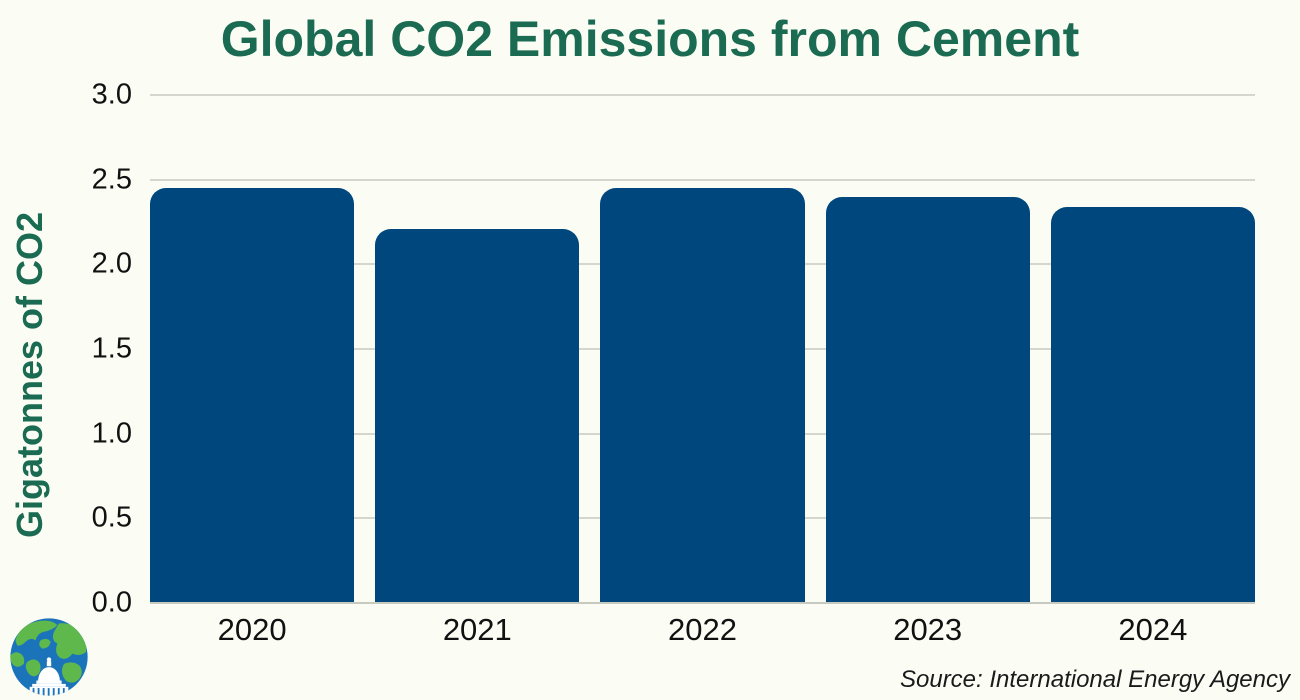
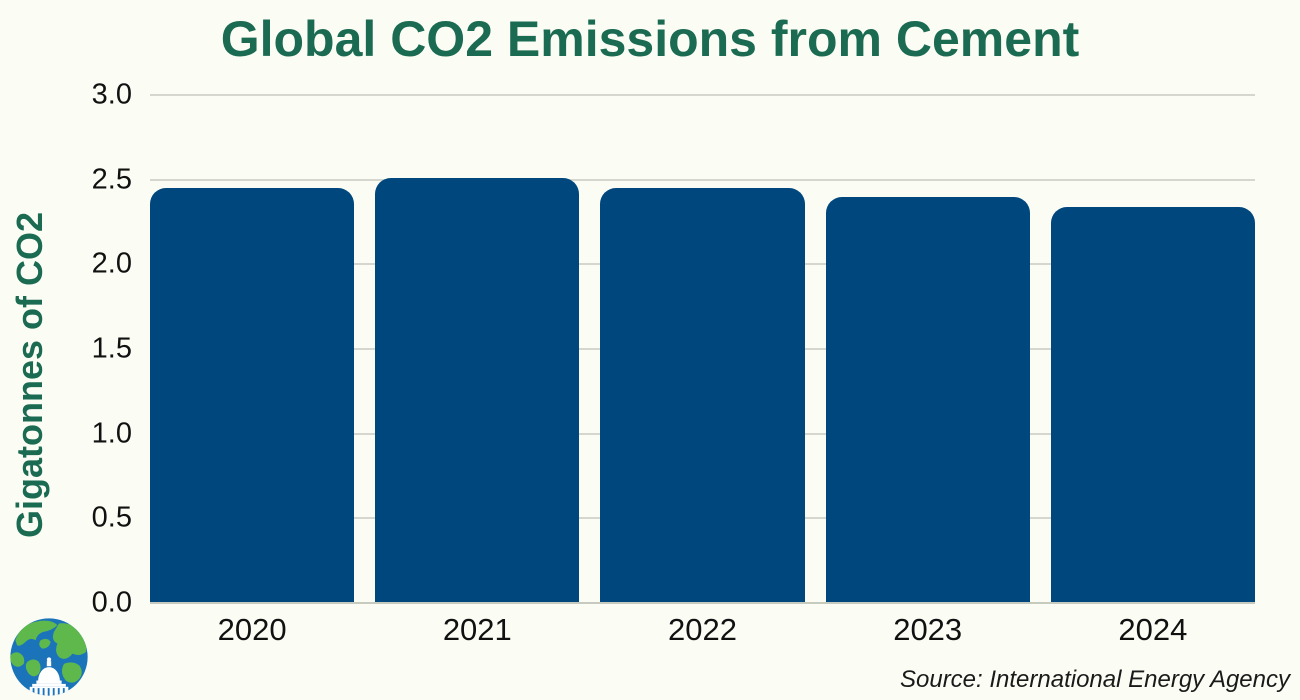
2021: 2.21 -> 2.51
